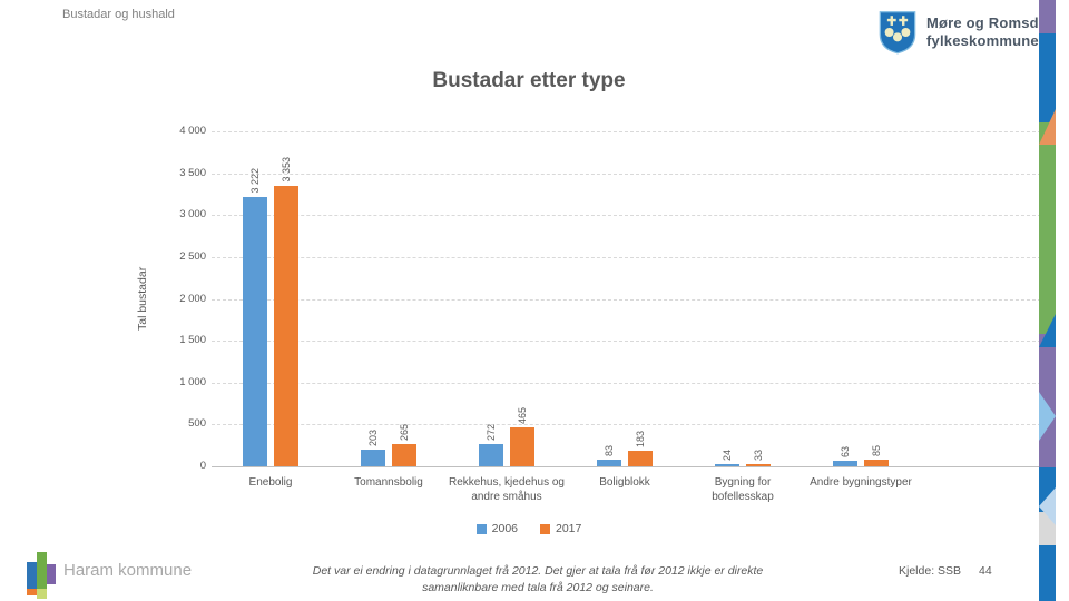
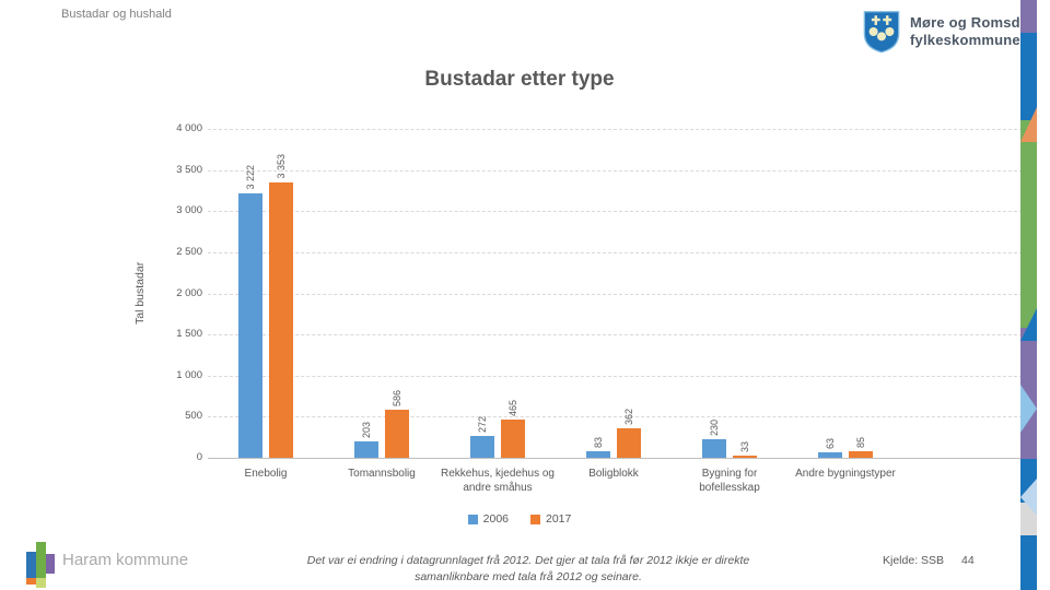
2017/Tomannsbolig: 265 -> 586
2017/Boligblokk: 183 -> 362
2006/Bygning for bofellesskap: 24 -> 230
